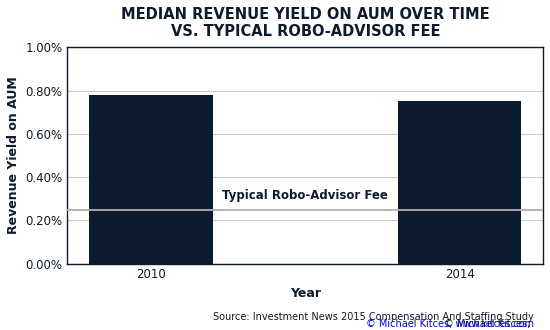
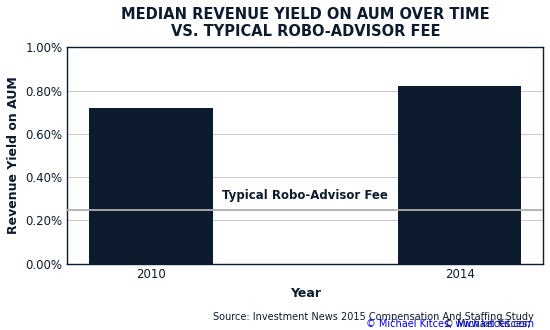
2010: 0.78% -> 0.72%
2014: 0.75% -> 0.82%
